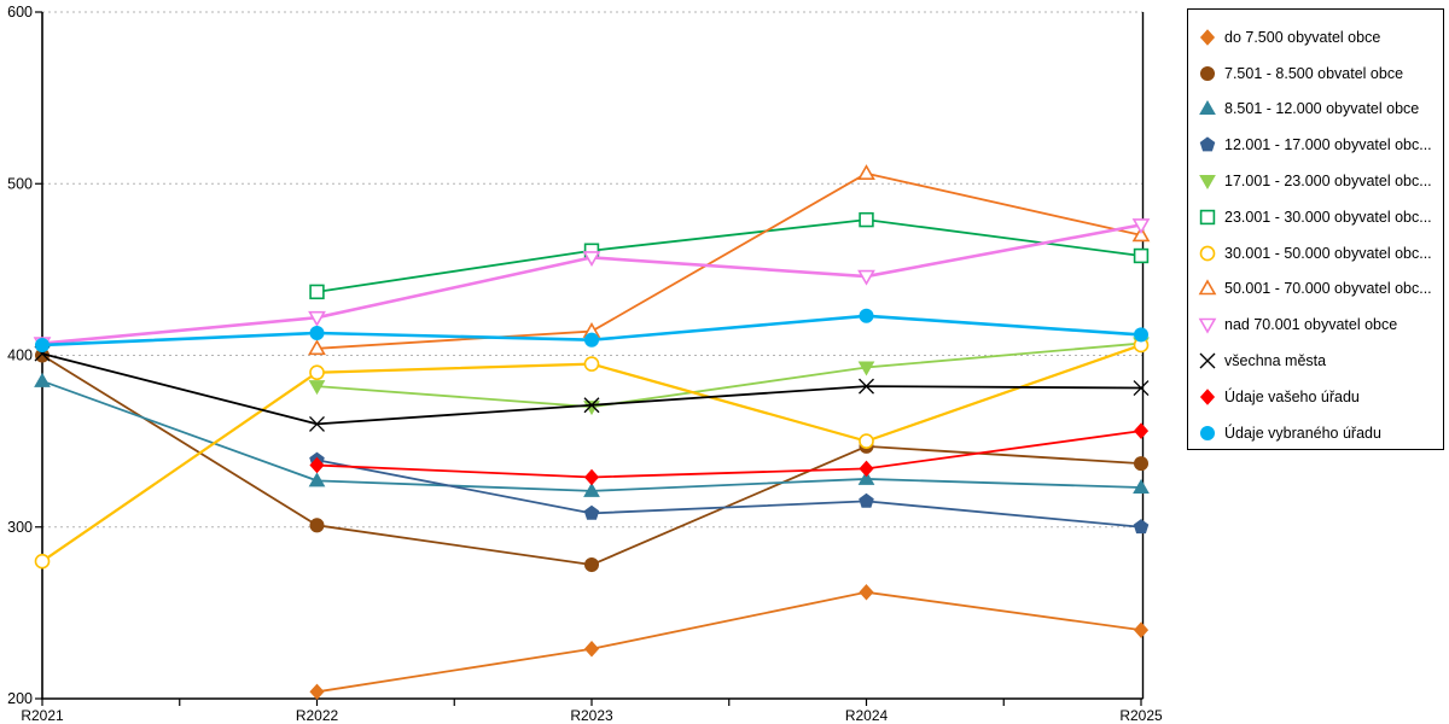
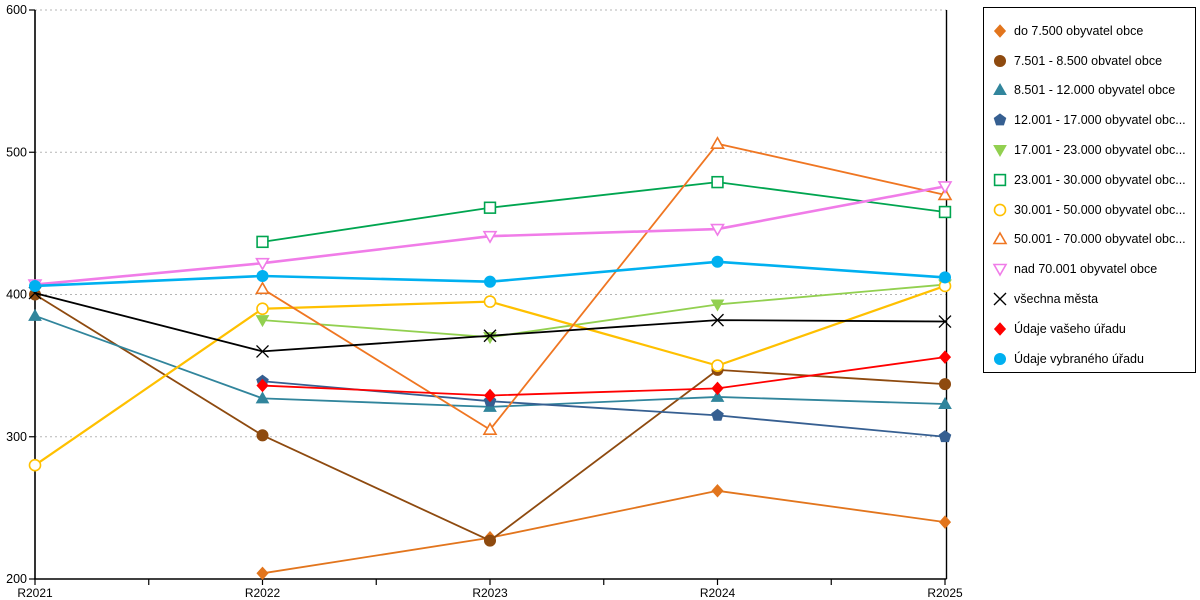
7.501 - 8.500 obvatel obce/R2023: 278 -> 227
12.001 - 17.000 obyvatel obc.../R2023: 308 -> 325
50.001 - 70.000 obyvatel obc.../R2023: 414 -> 305
nad 70.001 obyvatel obce/R2023: 457 -> 441
